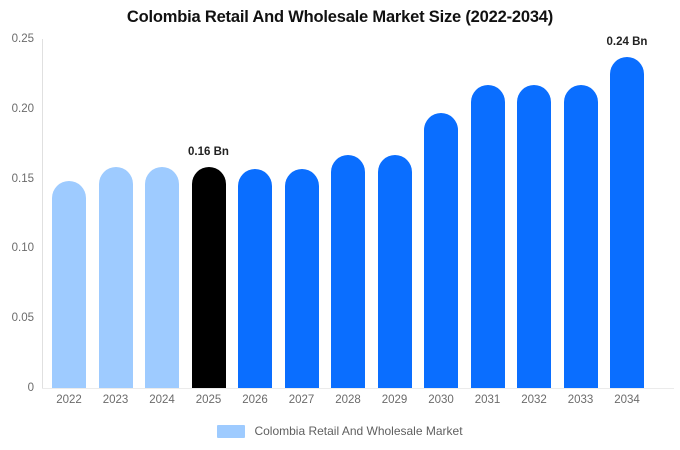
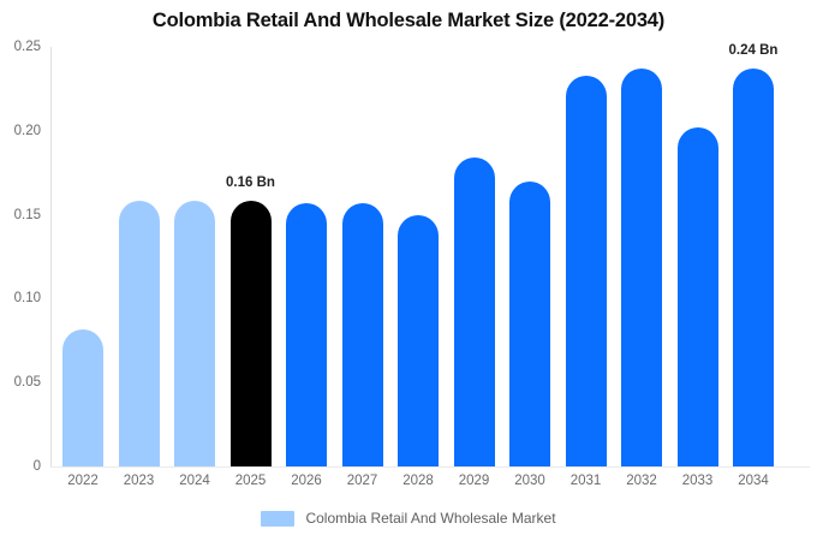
2022: 0.148 -> 0.082
2028: 0.167 -> 0.150
2029: 0.167 -> 0.184
2030: 0.197 -> 0.170
2031: 0.217 -> 0.233
2032: 0.217 -> 0.237
2033: 0.217 -> 0.202
